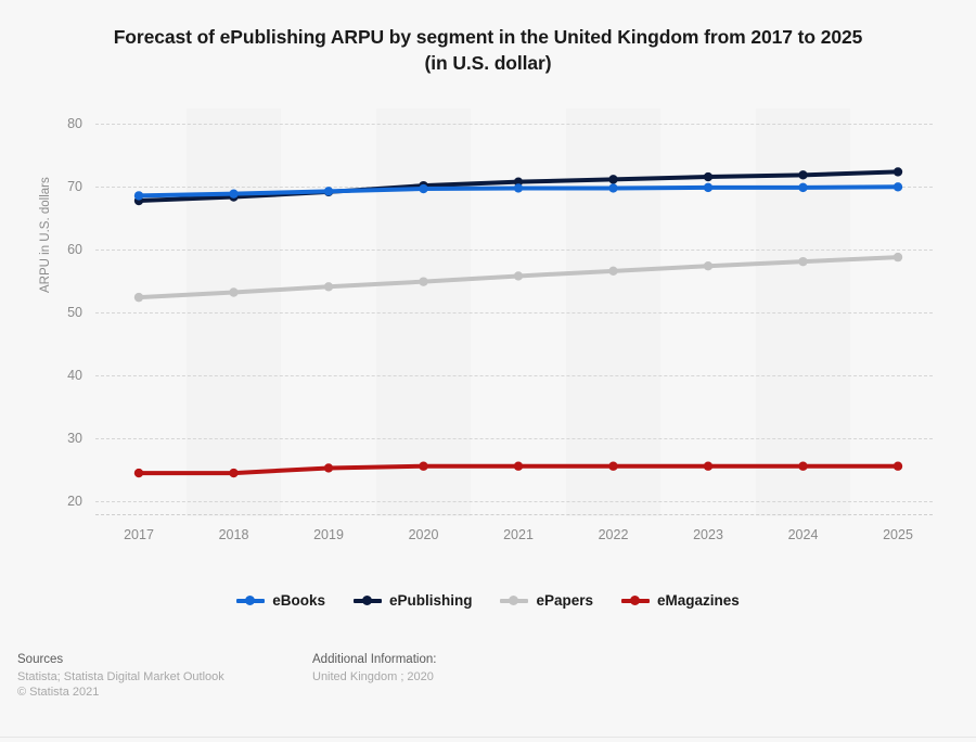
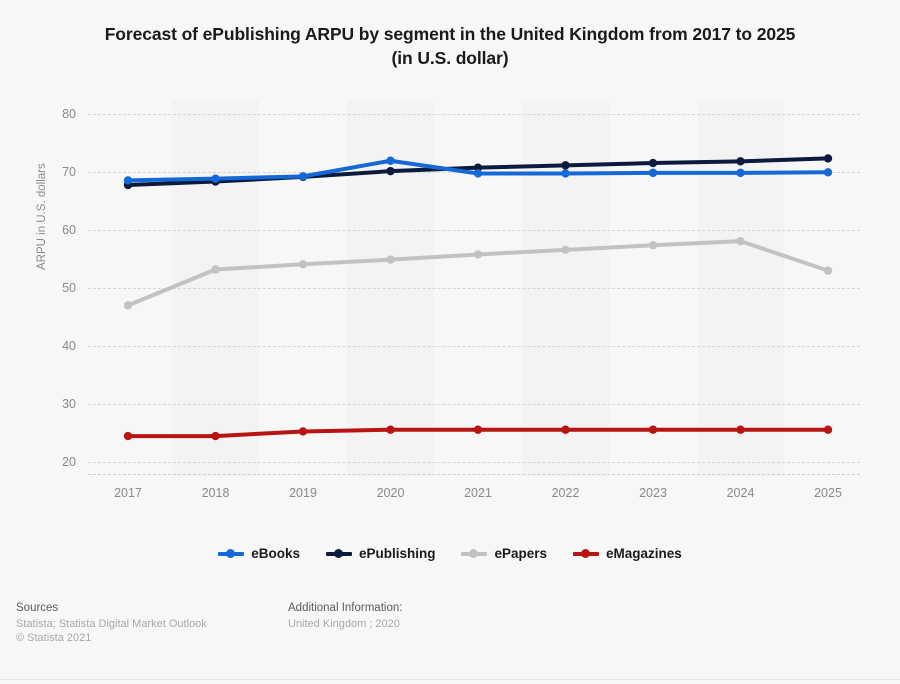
ePapers/2017: 52 -> 47
eBooks/2020: 70 -> 72
ePapers/2025: 59 -> 53
